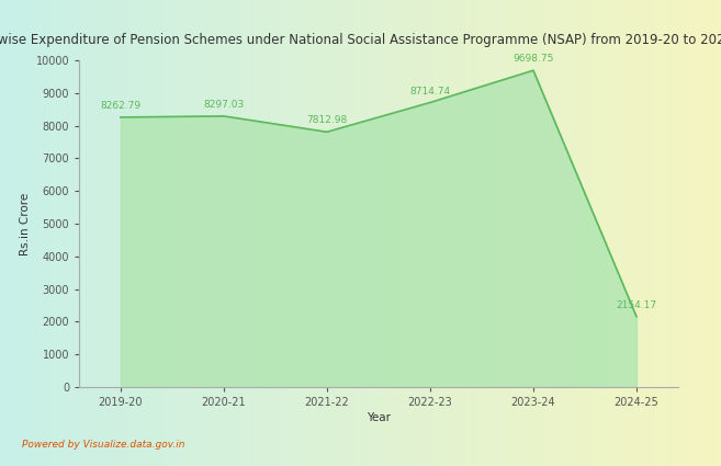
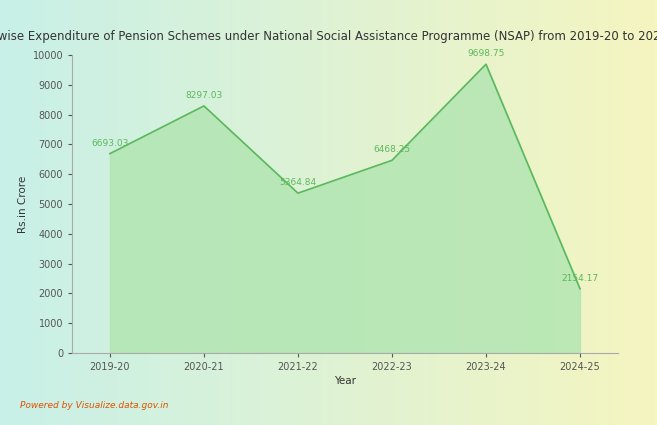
2019-20: 8262.79 -> 6693.03
2021-22: 7812.98 -> 5364.84
2022-23: 8714.74 -> 6468.25
